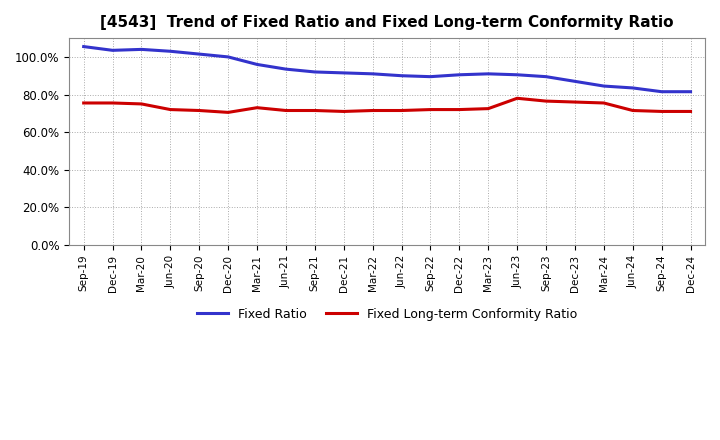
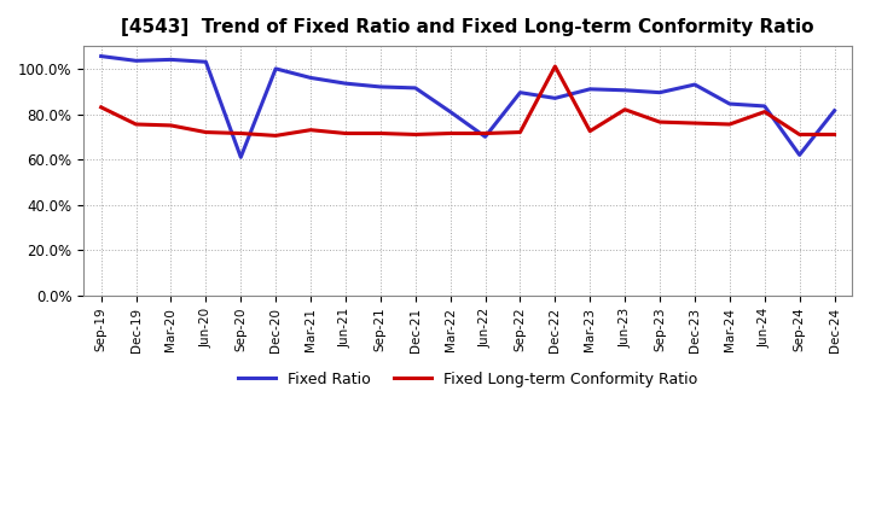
Fixed Long-term Conformity Ratio/Sep-19: 76% -> 83%
Fixed Ratio/Sep-20: 102% -> 61%
Fixed Ratio/Mar-22: 91% -> 81%
Fixed Ratio/Jun-22: 90% -> 70%
Fixed Ratio/Dec-22: 90% -> 87%
Fixed Long-term Conformity Ratio/Dec-22: 72% -> 101%
Fixed Long-term Conformity Ratio/Jun-23: 78% -> 82%
Fixed Ratio/Dec-23: 87% -> 93%
Fixed Long-term Conformity Ratio/Jun-24: 72% -> 81%
Fixed Ratio/Sep-24: 82% -> 62%
